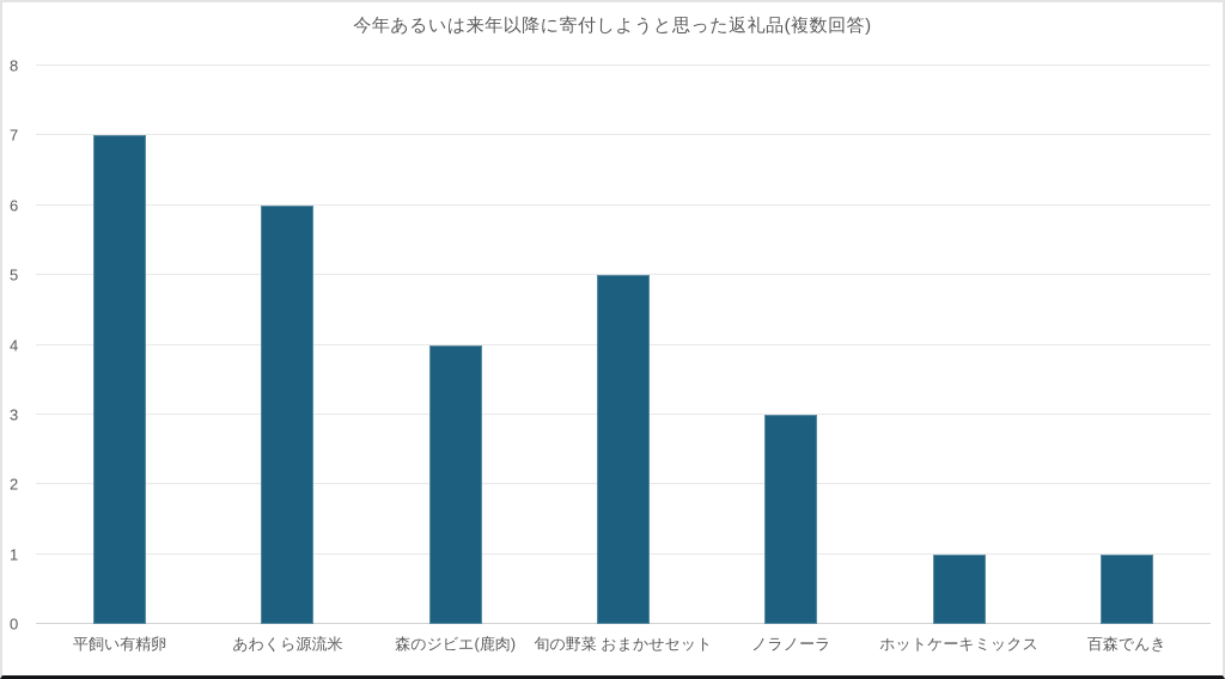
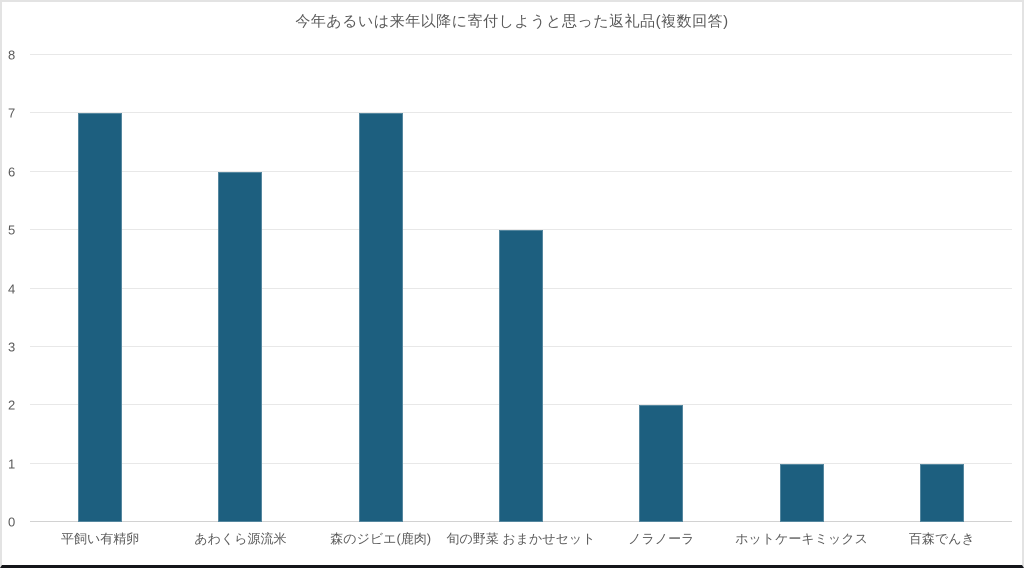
森のジビエ(鹿肉): 4 -> 7
ノラノーラ: 3 -> 2
